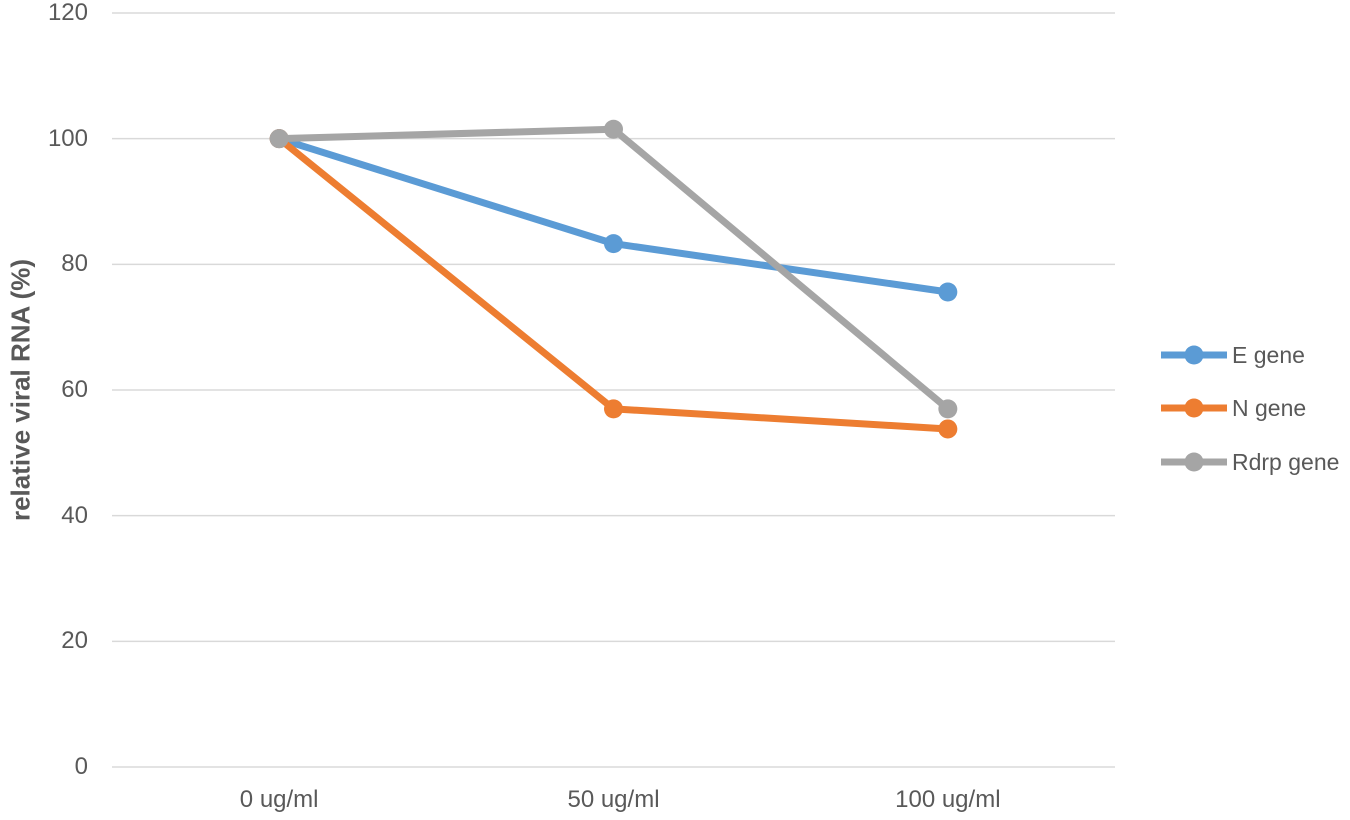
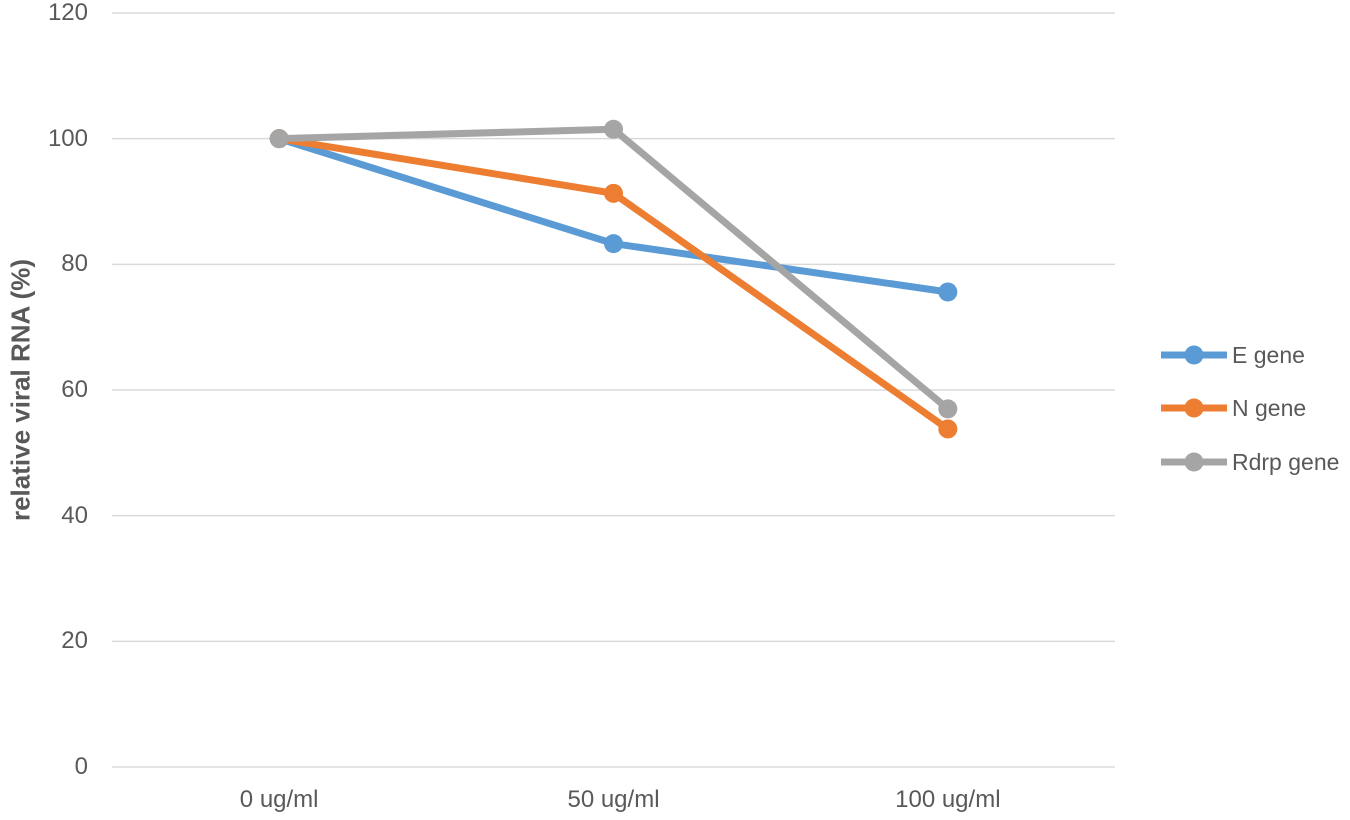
N gene/50 ug/ml: 57 -> 91
